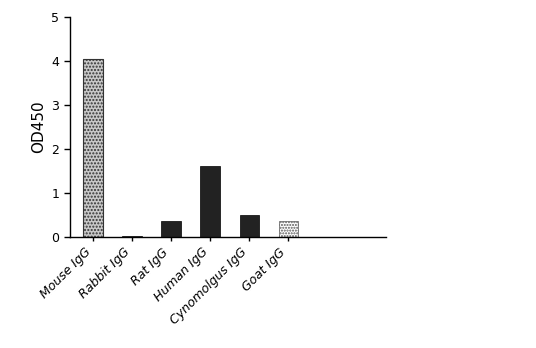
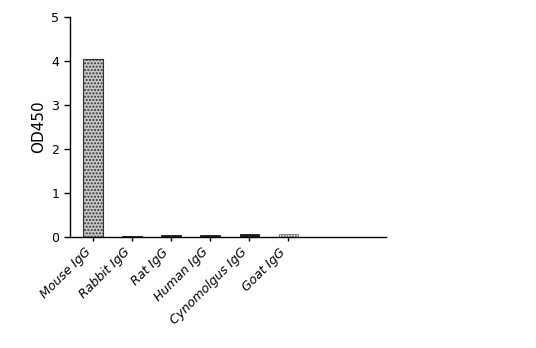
Rat IgG: 0.35 -> 0.04
Human IgG: 1.60 -> 0.03
Cynomolgus IgG: 0.50 -> 0.05
Goat IgG: 0.35 -> 0.07
